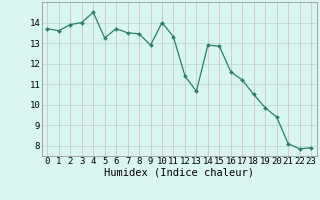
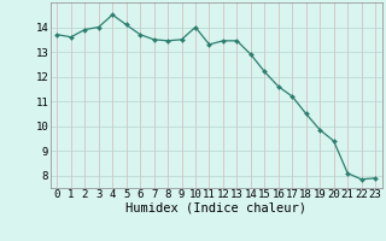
5: 13.25 -> 14.10
9: 12.90 -> 13.50
12: 11.40 -> 13.45
13: 10.65 -> 13.45
15: 12.85 -> 12.20
